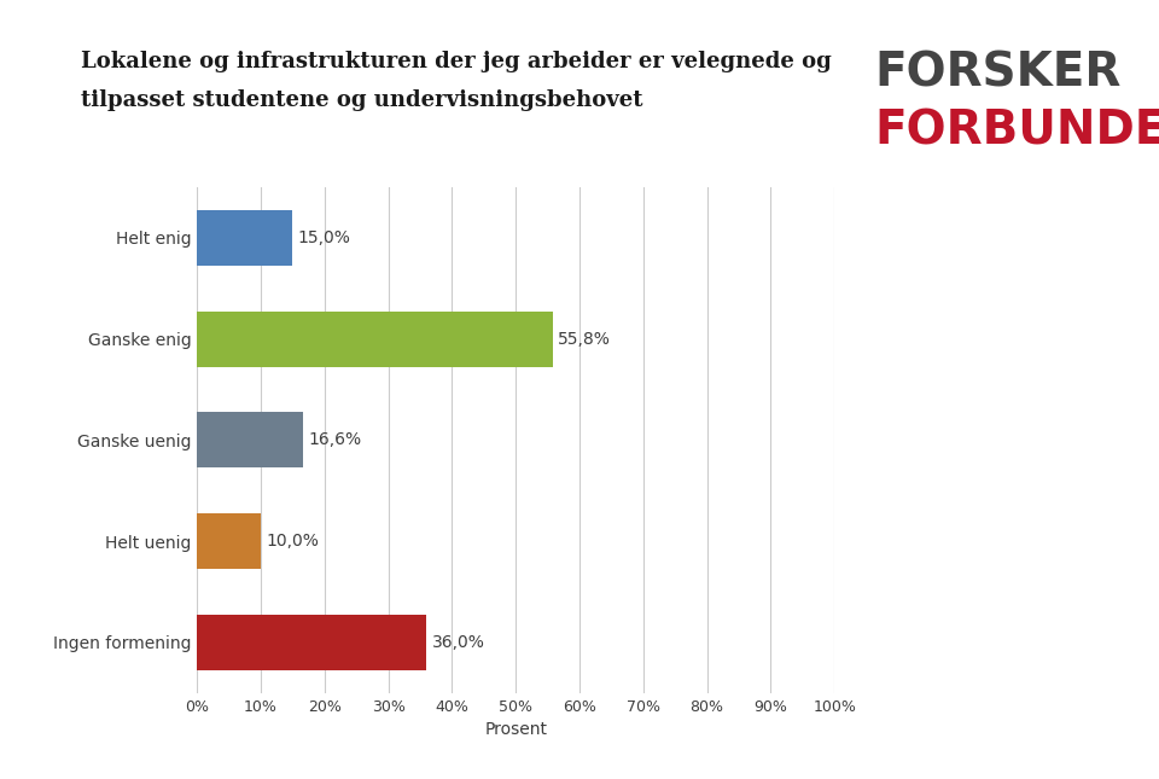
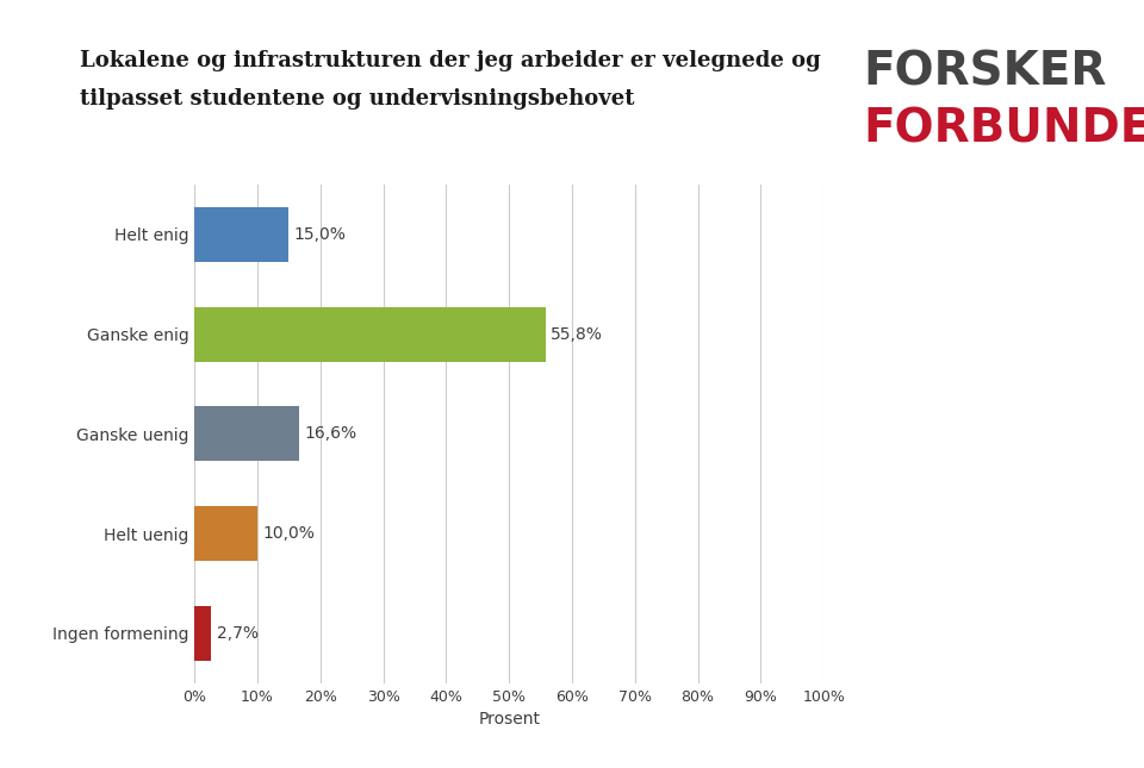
Ingen formening: 36,0% -> 2,7%
